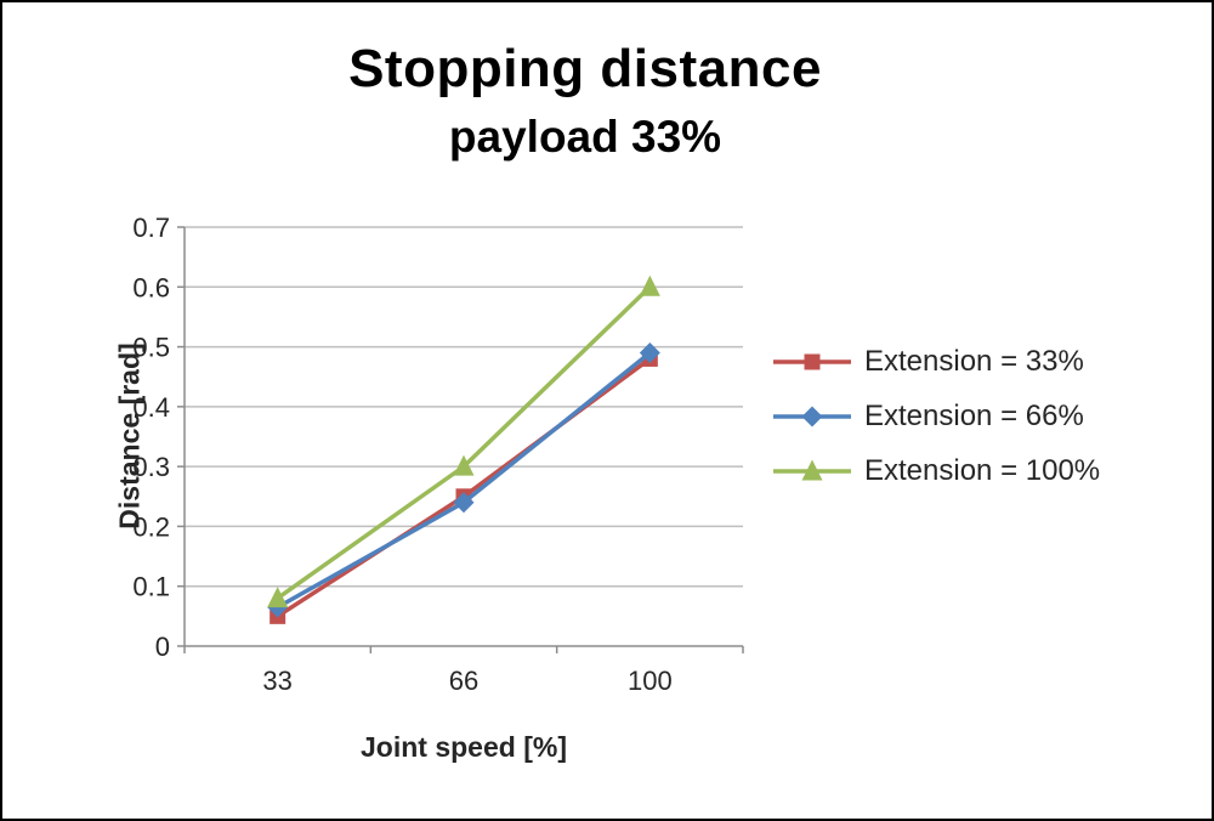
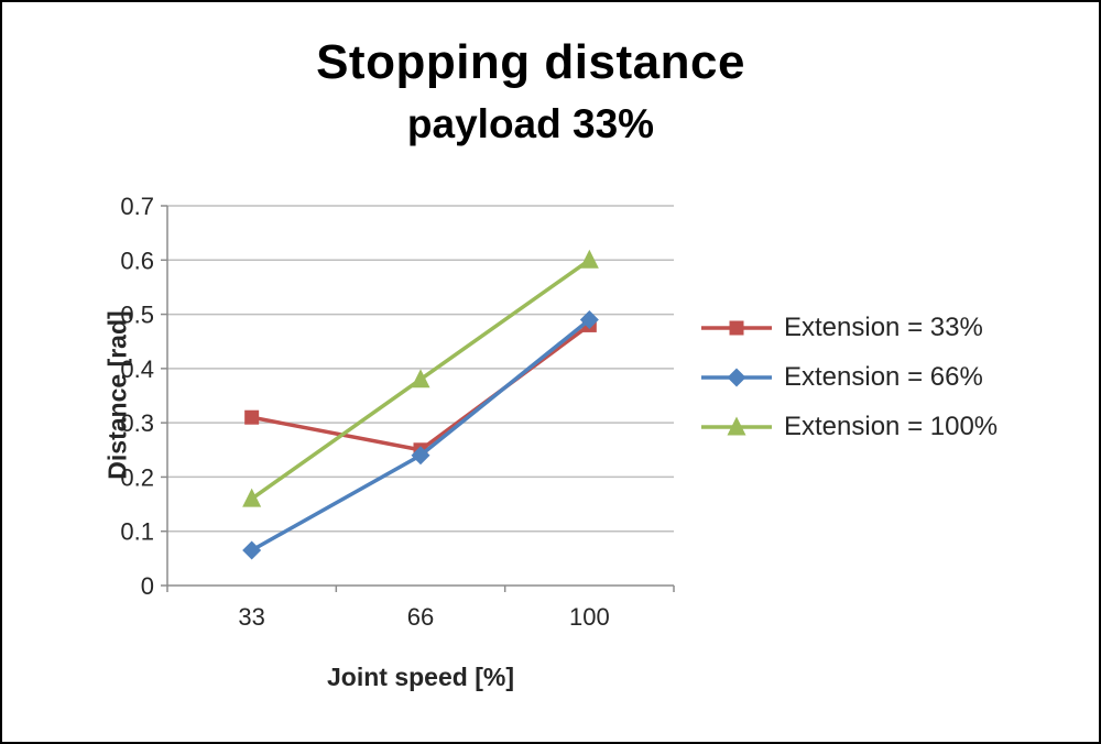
Extension = 33%/33: 0.05 -> 0.31
Extension = 100%/33: 0.08 -> 0.16
Extension = 100%/66: 0.30 -> 0.38
